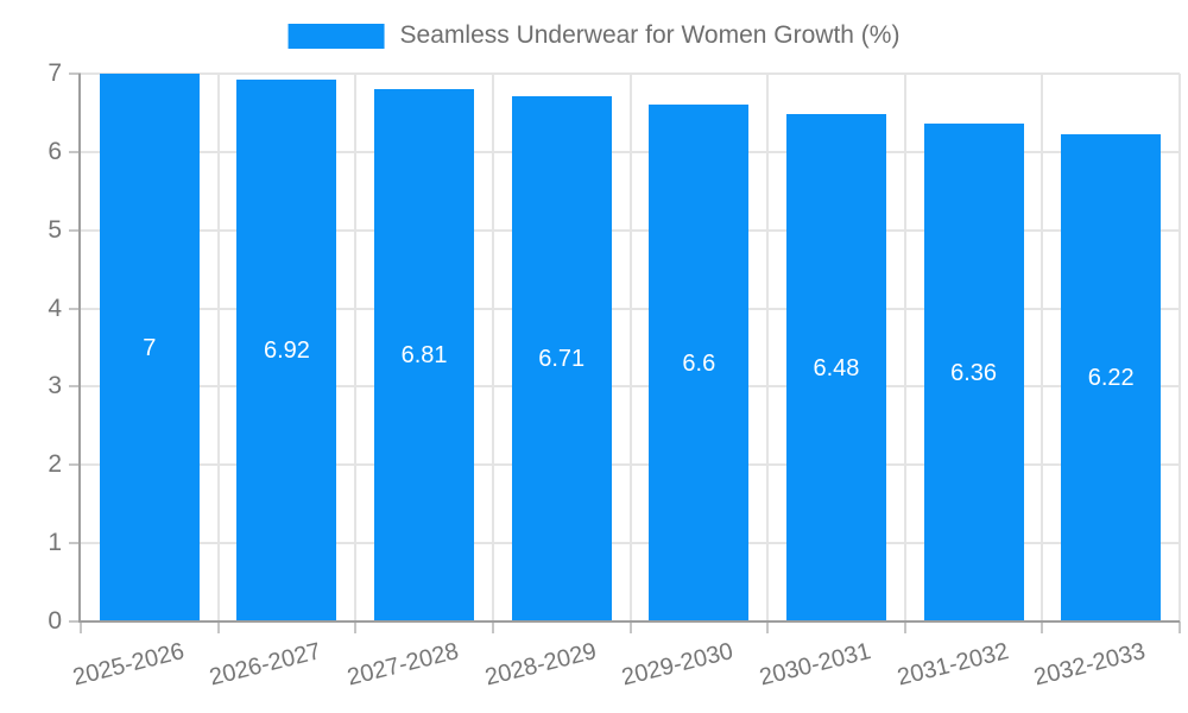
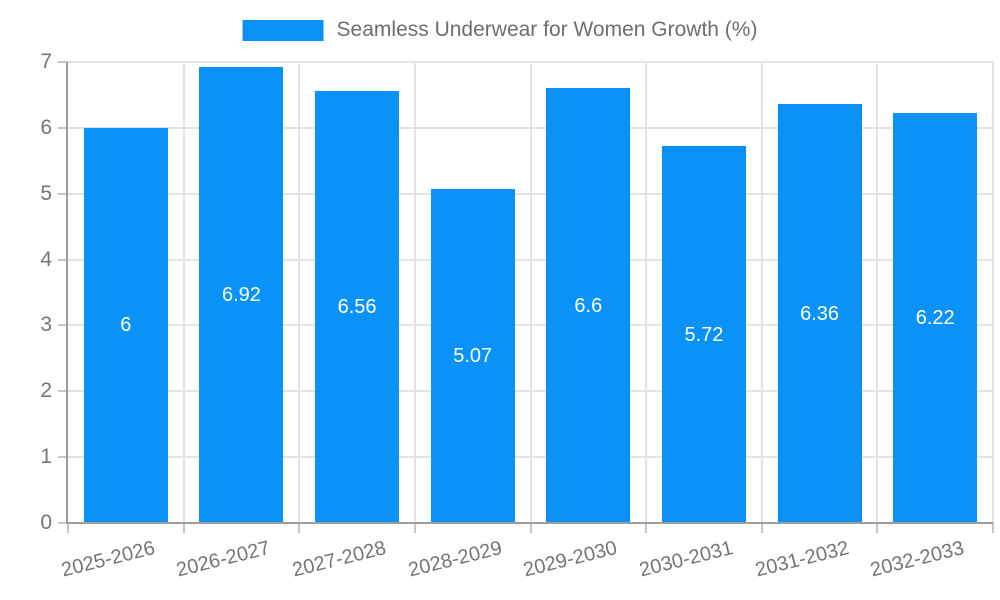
2025-2026: 7 -> 6
2027-2028: 6.81 -> 6.56
2028-2029: 6.71 -> 5.07
2030-2031: 6.48 -> 5.72
